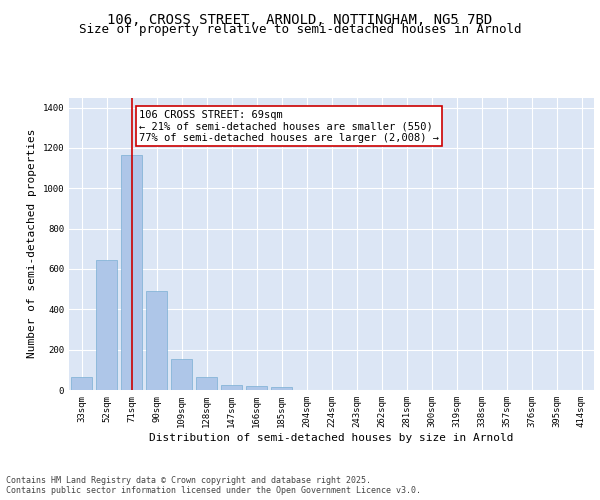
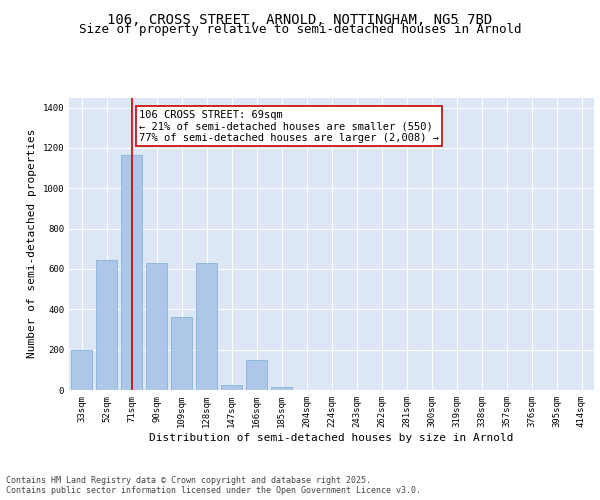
33sqm: 65 -> 200
90sqm: 490 -> 630
109sqm: 155 -> 360
128sqm: 62 -> 630
166sqm: 18 -> 150
